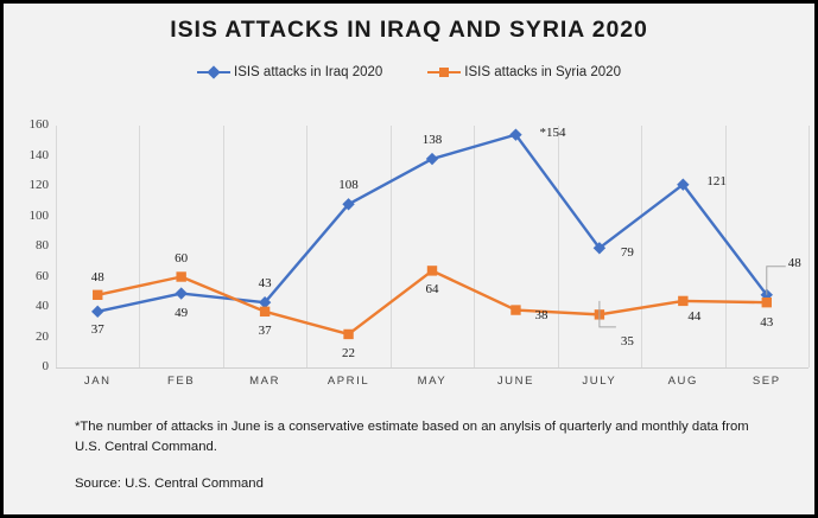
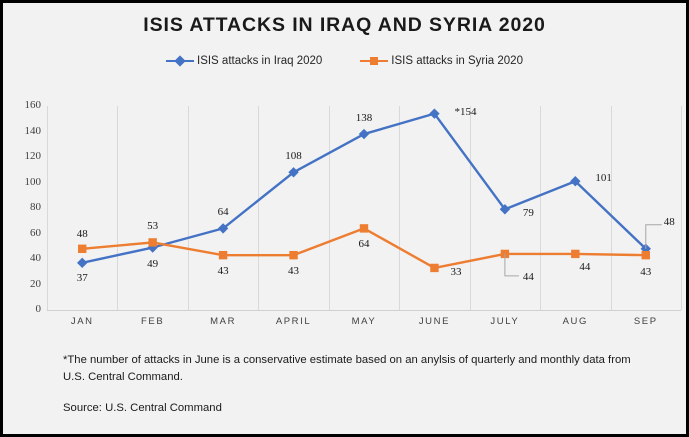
ISIS attacks in Syria 2020/FEB: 60 -> 53
ISIS attacks in Iraq 2020/MAR: 43 -> 64
ISIS attacks in Syria 2020/MAR: 37 -> 43
ISIS attacks in Syria 2020/APRIL: 22 -> 43
ISIS attacks in Syria 2020/JUNE: 38 -> 33
ISIS attacks in Syria 2020/JULY: 35 -> 44
ISIS attacks in Iraq 2020/AUG: 121 -> 101
